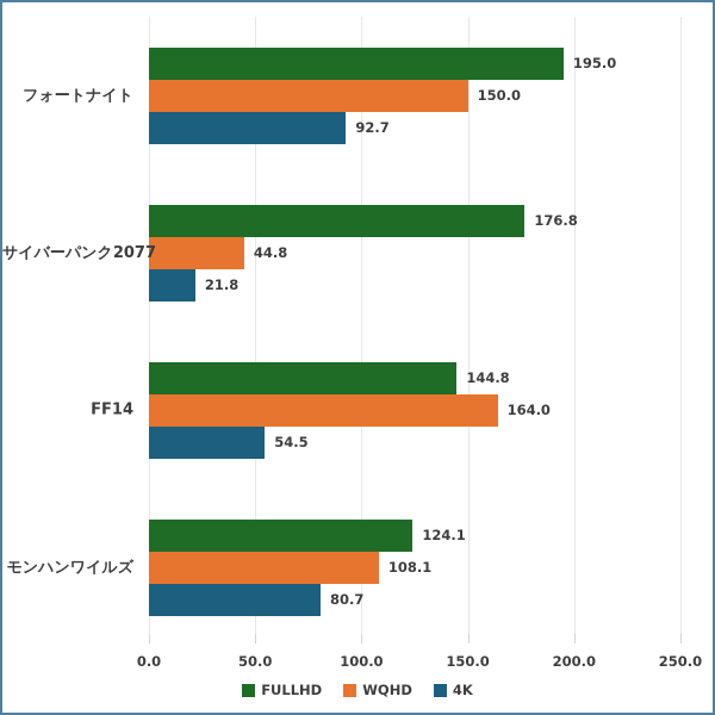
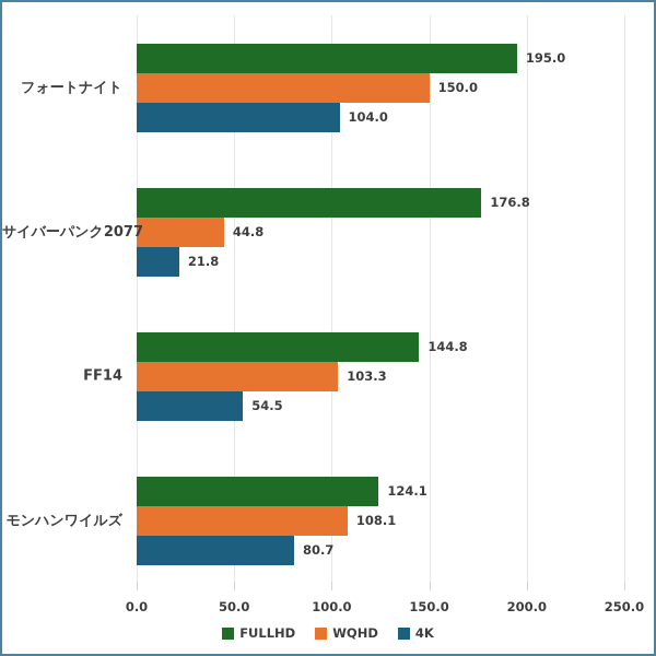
4K/フォートナイト: 92.7 -> 104.0
WQHD/FF14: 164.0 -> 103.3
